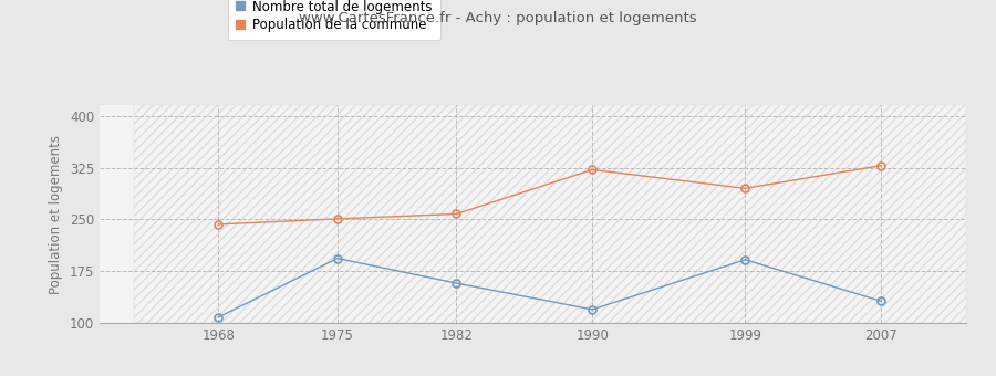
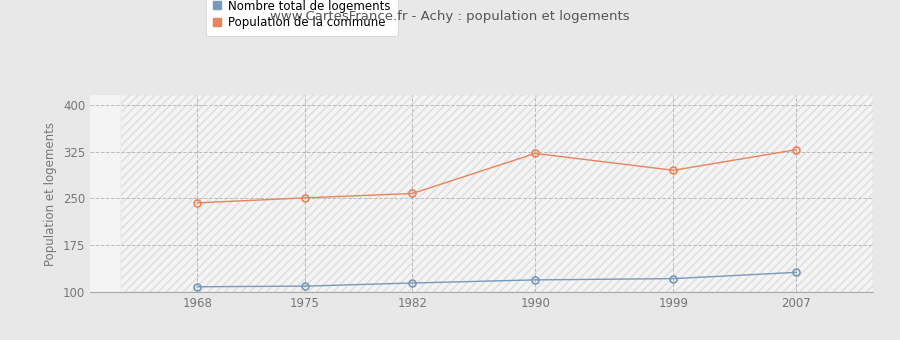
Nombre total de logements/1975: 194 -> 110
Nombre total de logements/1982: 158 -> 115
Nombre total de logements/1999: 192 -> 122
